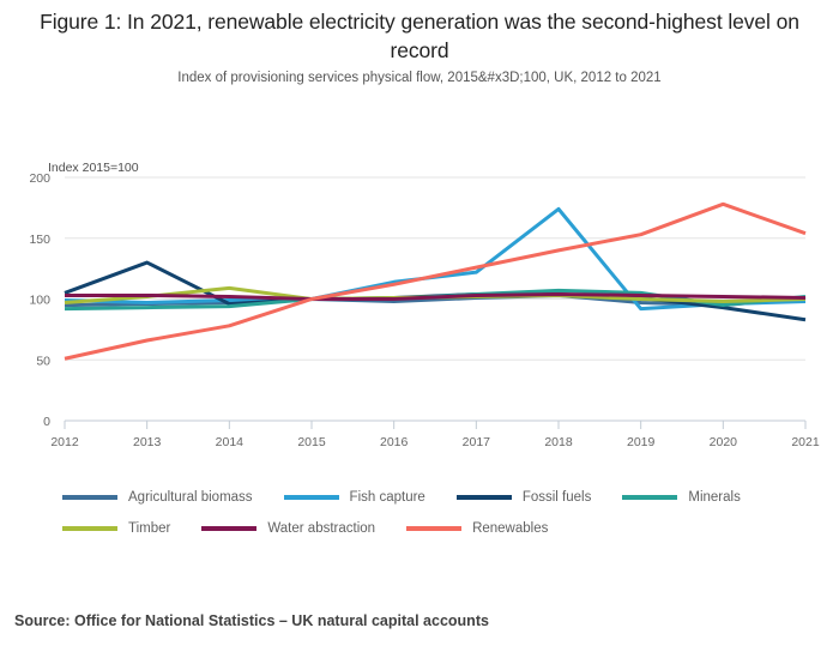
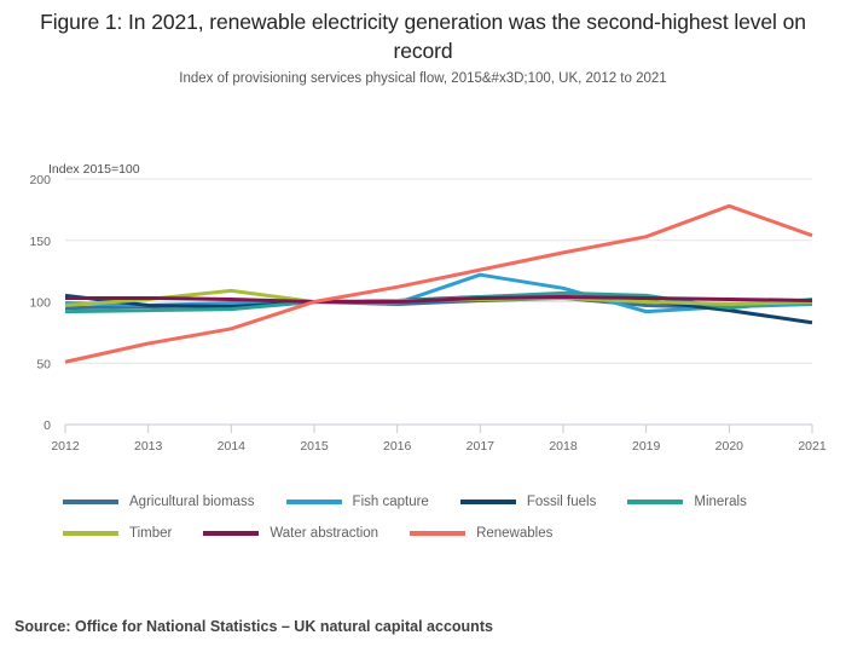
Fossil fuels/2013: 130 -> 97
Fish capture/2016: 114 -> 99
Fish capture/2018: 174 -> 111
